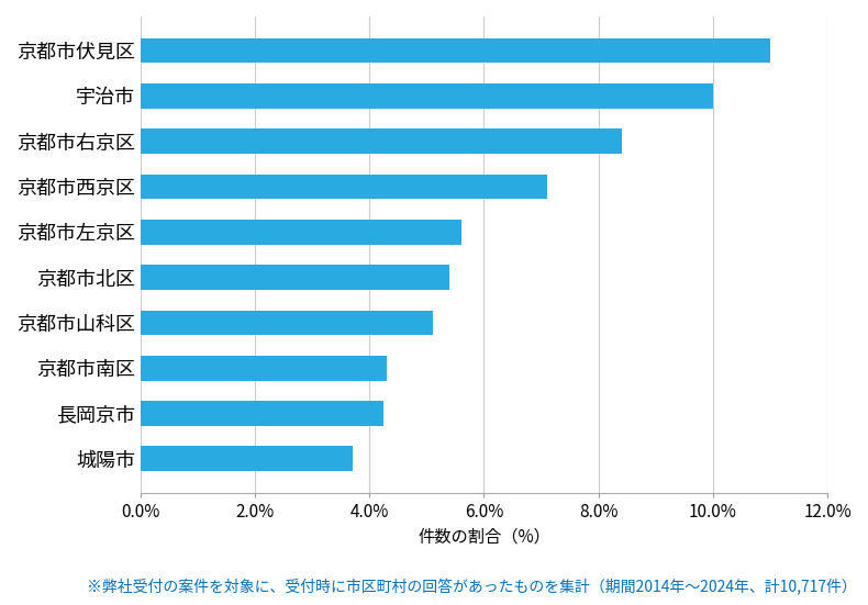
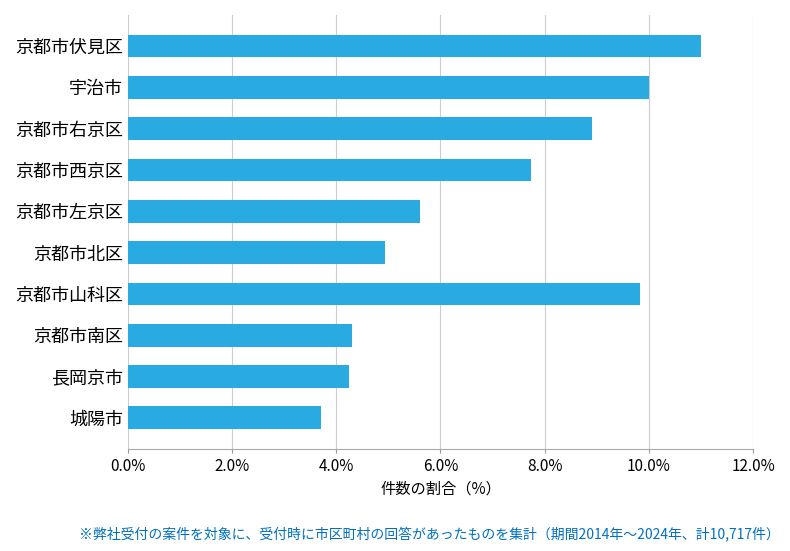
京都市右京区: 8.40% -> 8.90%
京都市西京区: 7.10% -> 7.74%
京都市北区: 5.40% -> 4.94%
京都市山科区: 5.10% -> 9.82%
